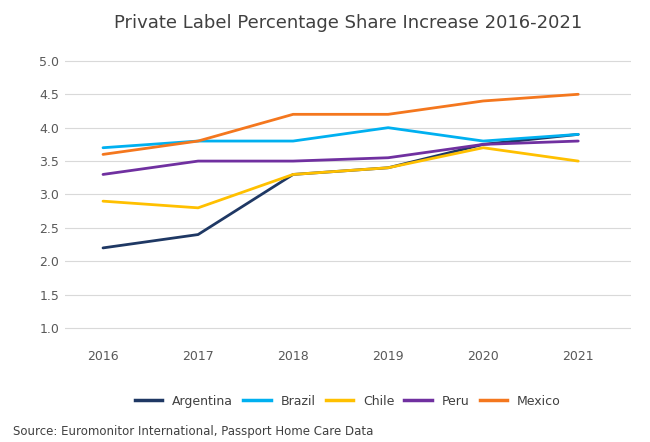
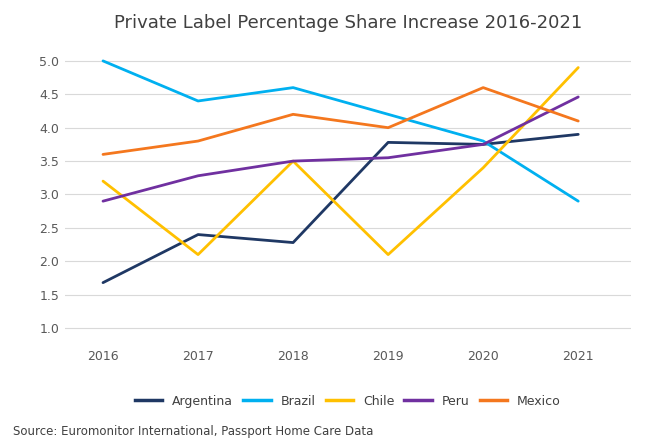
Argentina/2016: 2.20 -> 1.68
Brazil/2016: 3.7 -> 5.0
Chile/2016: 2.9 -> 3.2
Peru/2016: 3.30 -> 2.90
Brazil/2017: 3.8 -> 4.4
Chile/2017: 2.8 -> 2.1
Peru/2017: 3.50 -> 3.28
Argentina/2018: 3.30 -> 2.28
Brazil/2018: 3.8 -> 4.6
Chile/2018: 3.3 -> 3.5
Argentina/2019: 3.40 -> 3.78
Brazil/2019: 4.0 -> 4.2
Chile/2019: 3.4 -> 2.1
Mexico/2019: 4.2 -> 4.0
Chile/2020: 3.7 -> 3.4
Mexico/2020: 4.4 -> 4.6
Brazil/2021: 3.9 -> 2.9
Chile/2021: 3.5 -> 4.9
Peru/2021: 3.80 -> 4.46
Mexico/2021: 4.5 -> 4.1
